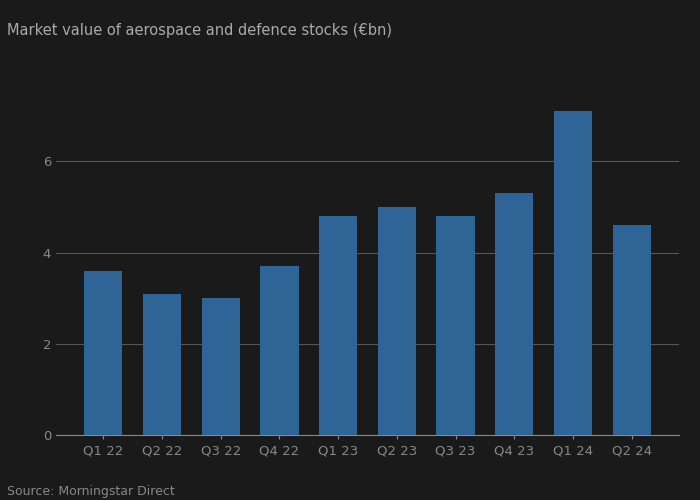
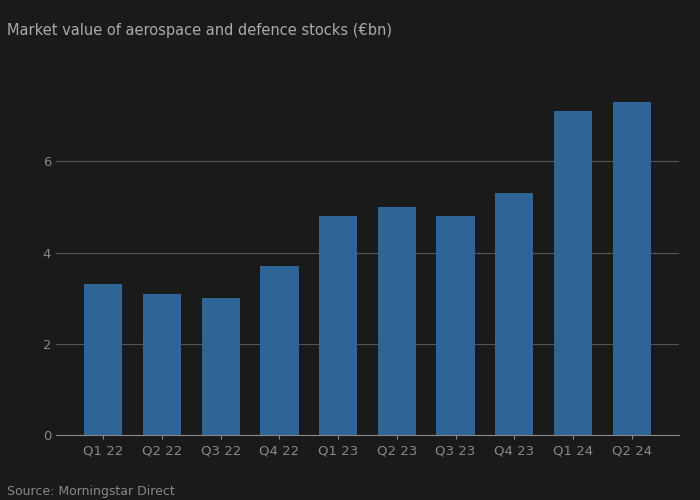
Q1 22: 3.6 -> 3.3
Q2 24: 4.6 -> 7.3
